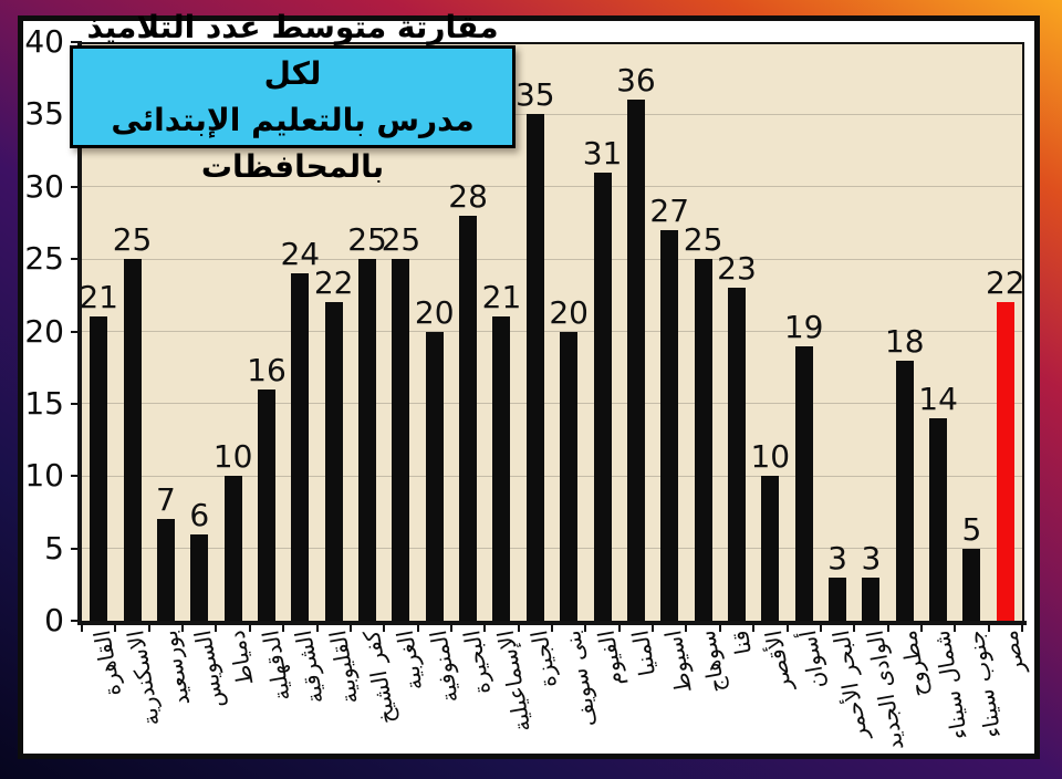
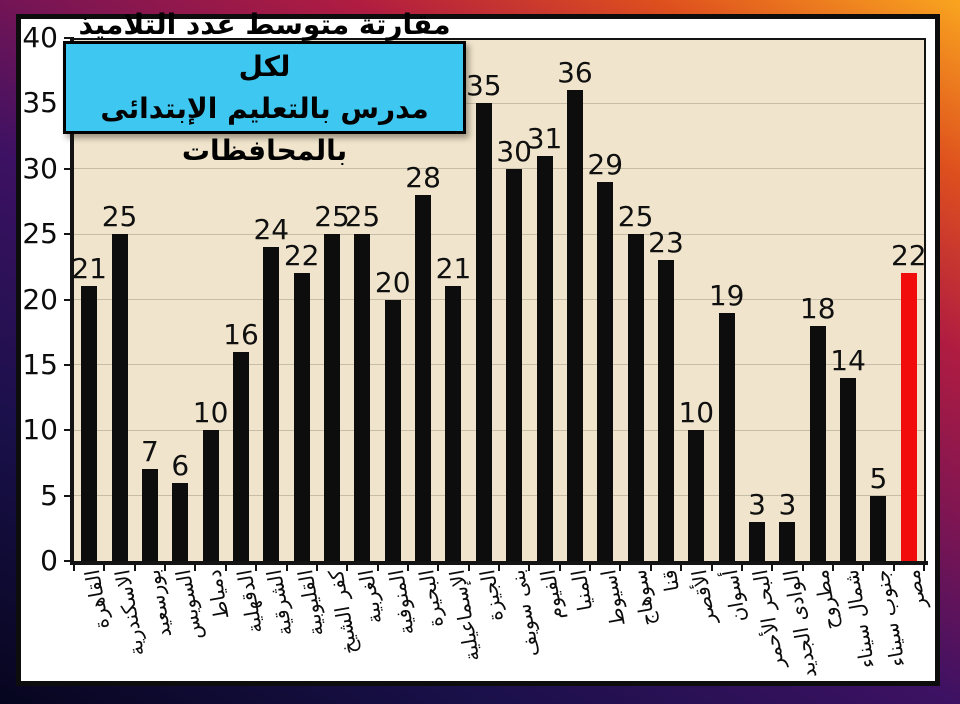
بنى سويف: 20 -> 30
اسيوط: 27 -> 29
